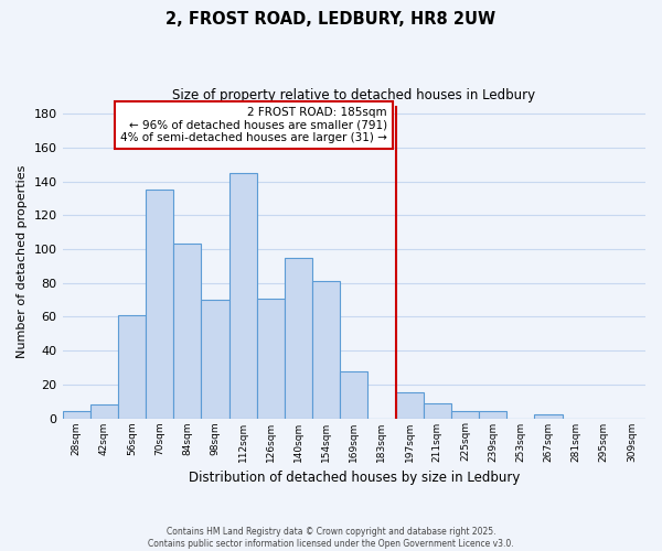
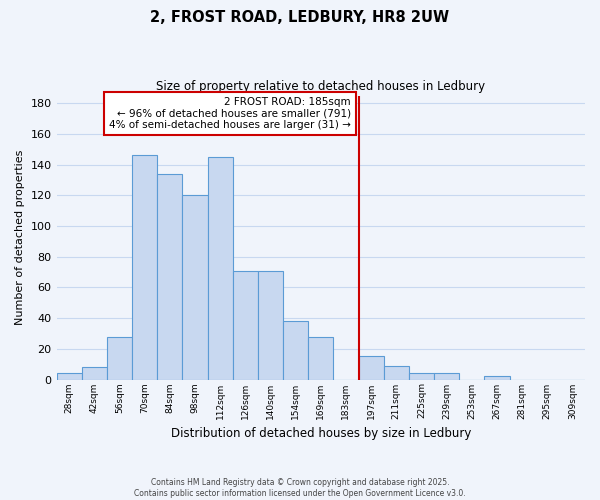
56sqm: 61 -> 28
70sqm: 135 -> 146
84sqm: 103 -> 134
98sqm: 70 -> 120
140sqm: 95 -> 71
154sqm: 81 -> 38
